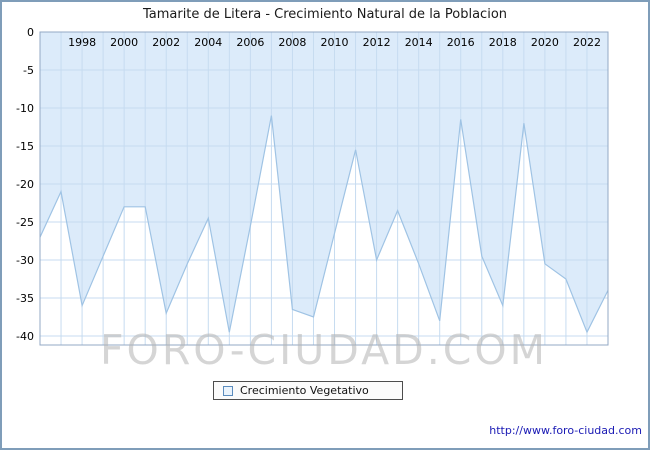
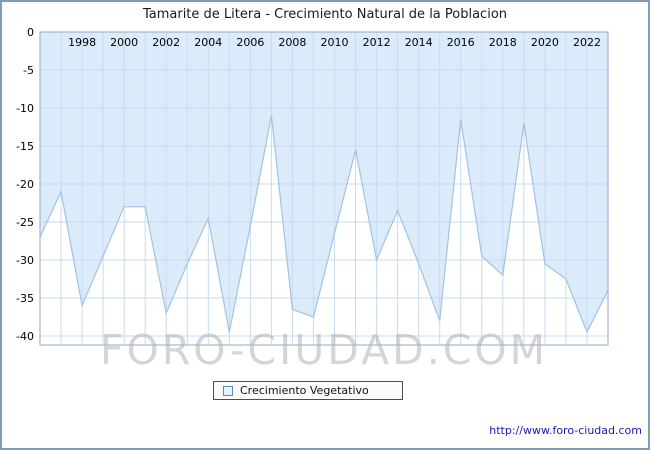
2018: -36 -> -32
